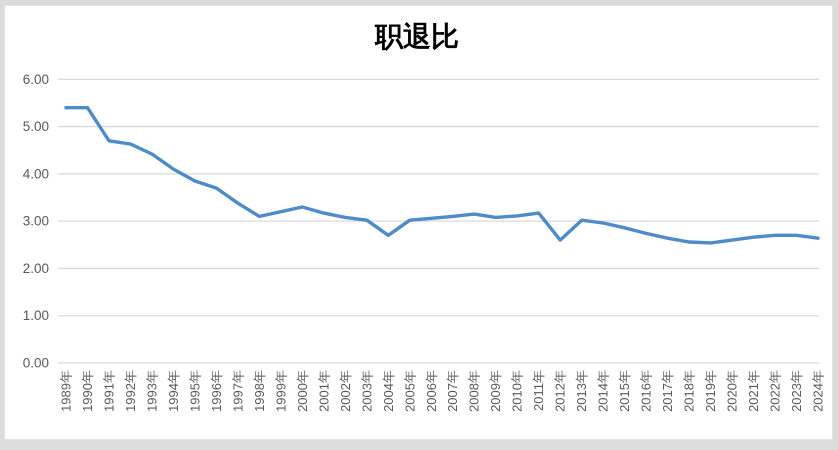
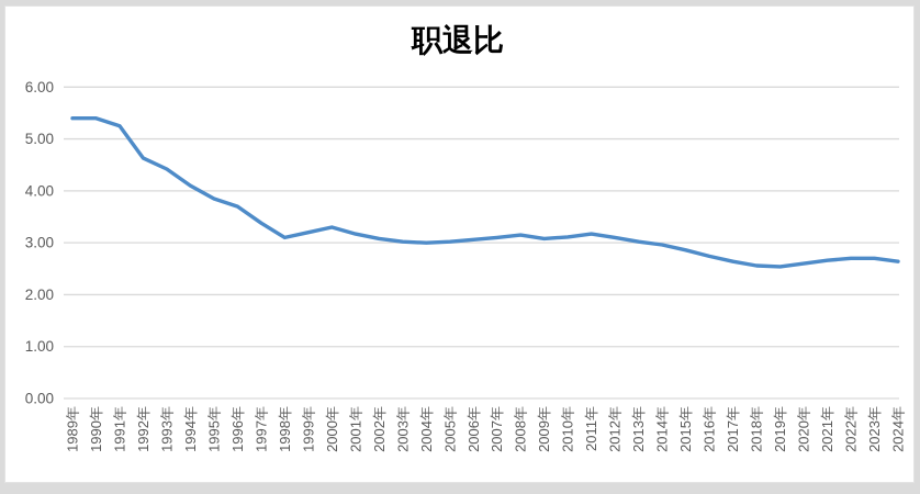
1991年: 4.7 -> 5.2
2004年: 2.7 -> 3.0
2012年: 2.6 -> 3.1
